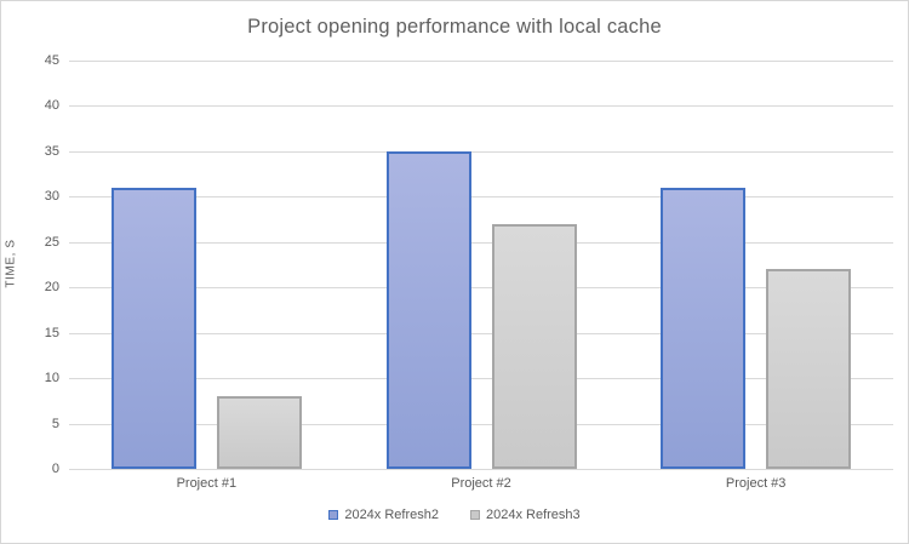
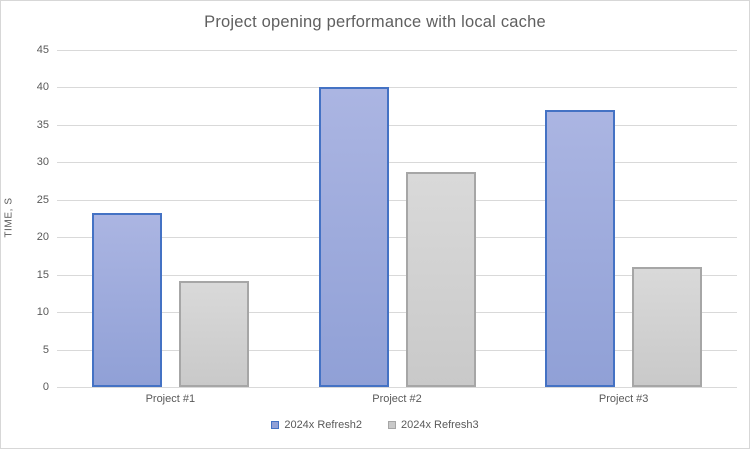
2024x Refresh2/Project #1: 31 -> 23
2024x Refresh3/Project #1: 8 -> 14
2024x Refresh2/Project #2: 35 -> 40
2024x Refresh3/Project #2: 27 -> 29
2024x Refresh2/Project #3: 31 -> 37
2024x Refresh3/Project #3: 22 -> 16
